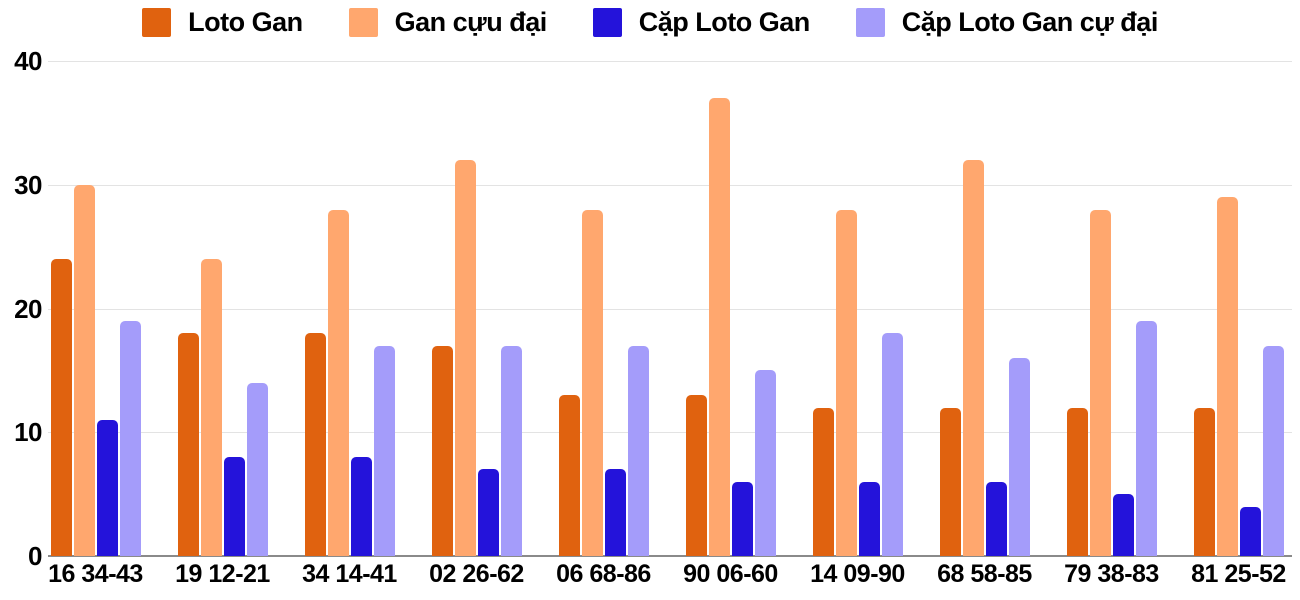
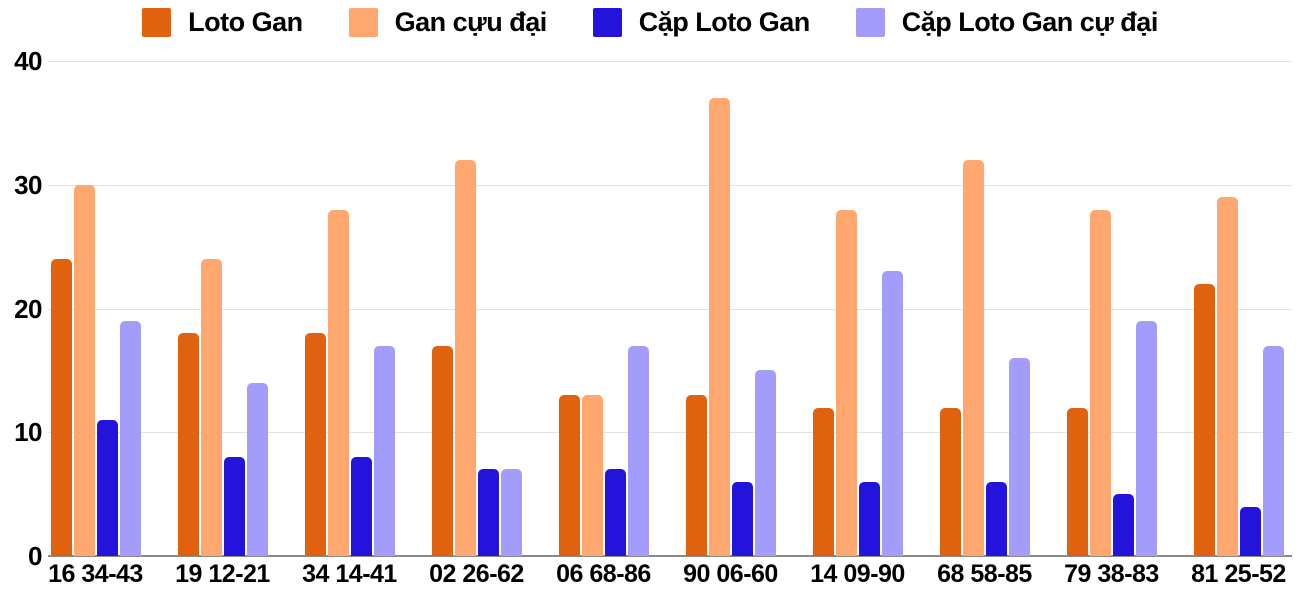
Cặp Loto Gan cự đại/02 26-62: 17 -> 7
Gan cựu đại/06 68-86: 28 -> 13
Cặp Loto Gan cự đại/14 09-90: 18 -> 23
Loto Gan/81 25-52: 12 -> 22
